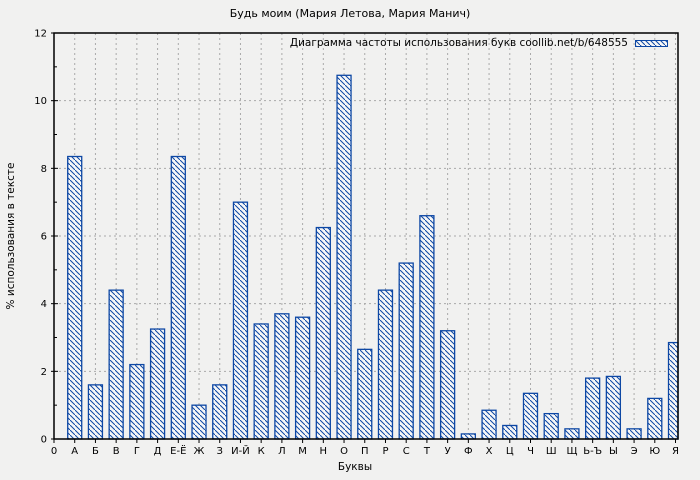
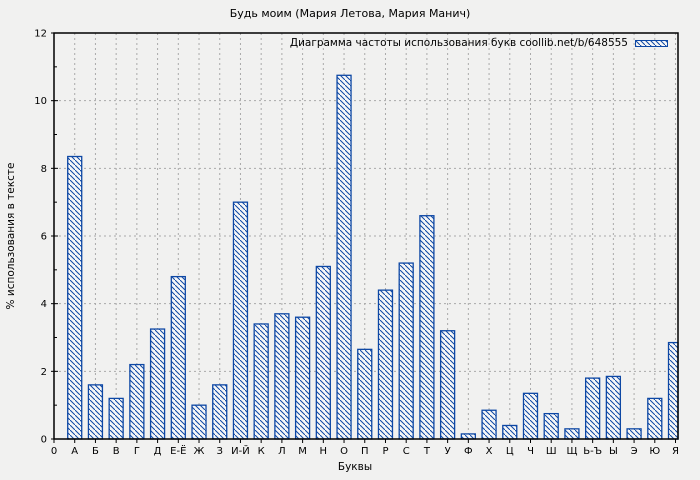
В: 4.4 -> 1.2
Е-Ё: 8.3 -> 4.8
Н: 6.2 -> 5.1
